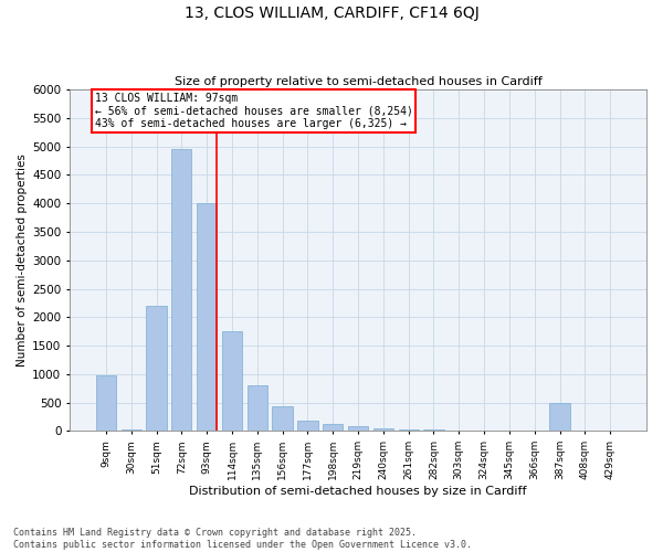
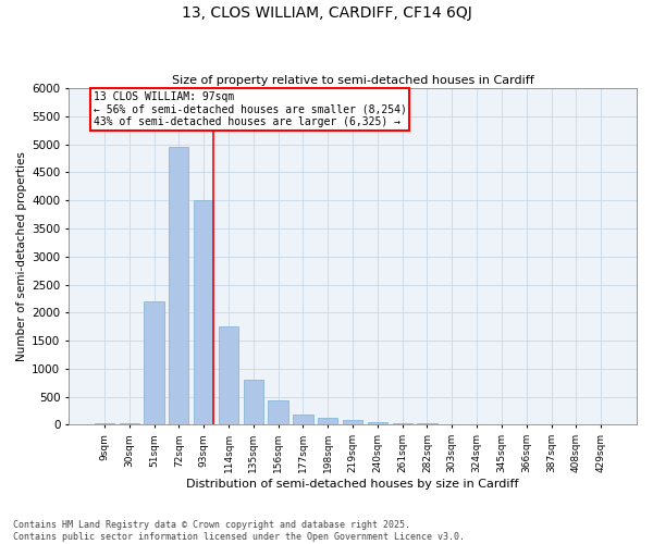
9sqm: 980 -> 20
387sqm: 500 -> 0
